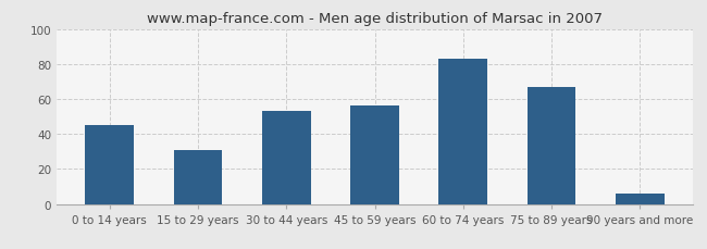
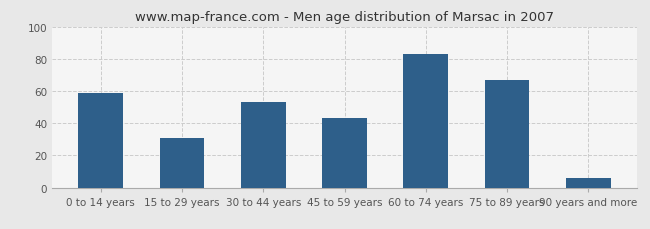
0 to 14 years: 45 -> 59
45 to 59 years: 56 -> 43
